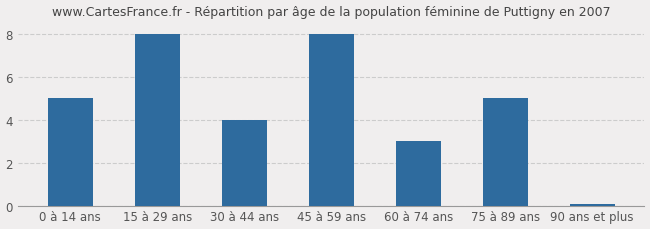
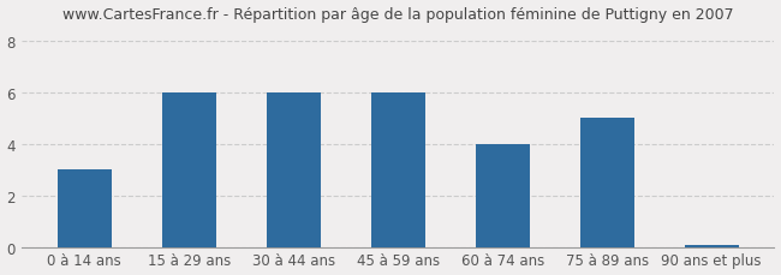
0 à 14 ans: 5.00 -> 3.00
15 à 29 ans: 8.00 -> 6.00
30 à 44 ans: 4.00 -> 6.00
45 à 59 ans: 8.00 -> 6.00
60 à 74 ans: 3.00 -> 4.00
